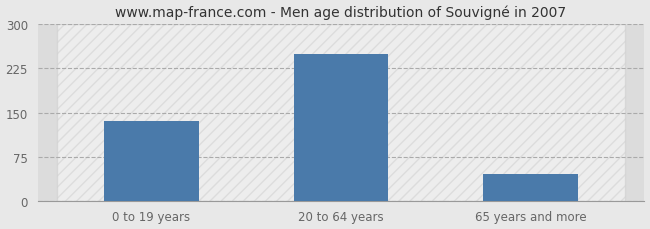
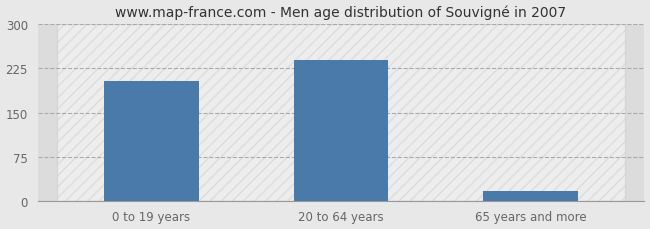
0 to 19 years: 136 -> 204
20 to 64 years: 250 -> 240
65 years and more: 46 -> 16
